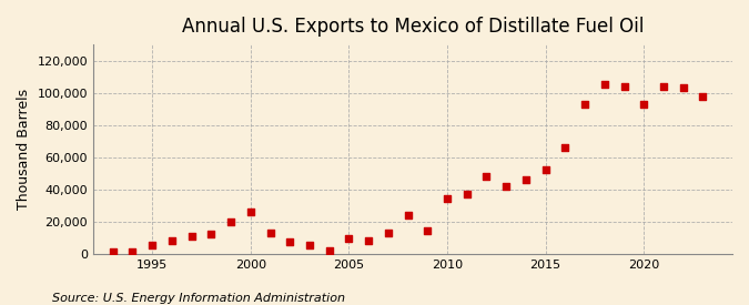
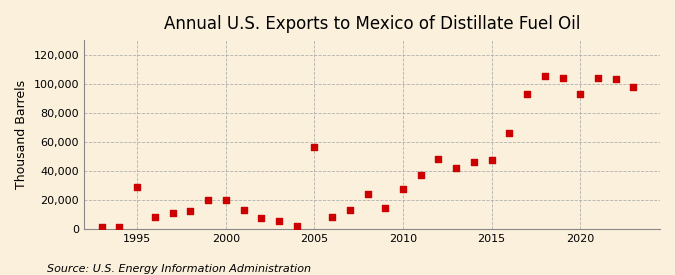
1995: 6,000 -> 29,000
2000: 26,000 -> 20,000
2005: 10,000 -> 56,000
2010: 34,000 -> 27,000
2015: 52,000 -> 47,000
